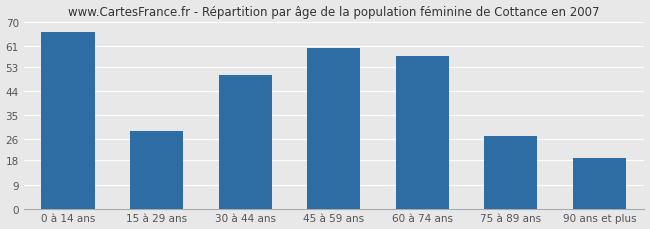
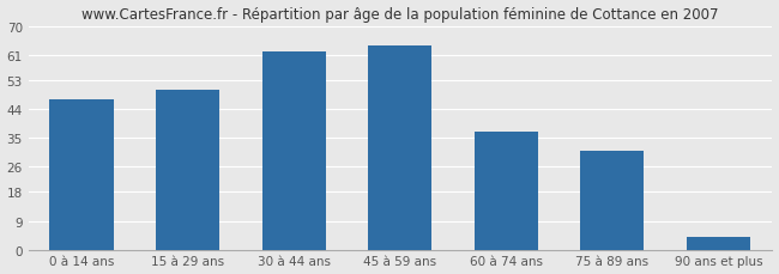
0 à 14 ans: 66 -> 47
15 à 29 ans: 29 -> 50
30 à 44 ans: 50 -> 62
45 à 59 ans: 60 -> 64
60 à 74 ans: 57 -> 37
75 à 89 ans: 27 -> 31
90 ans et plus: 19 -> 4
